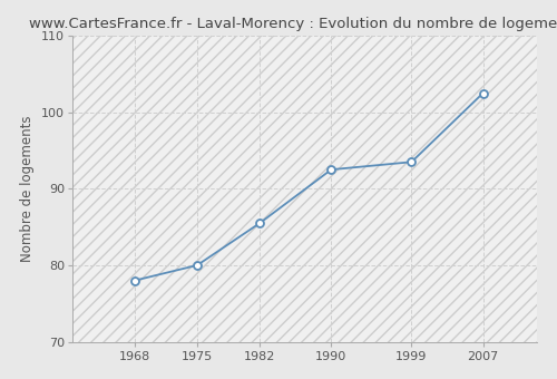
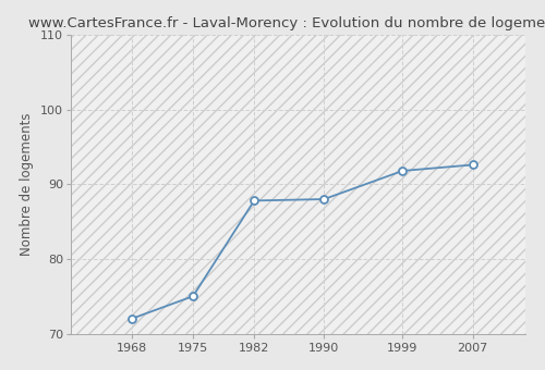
1968: 78.0 -> 72.0
1975: 80.0 -> 75.0
1982: 85.5 -> 87.8
1990: 92.5 -> 88.0
1999: 93.5 -> 91.8
2007: 102.5 -> 92.6
